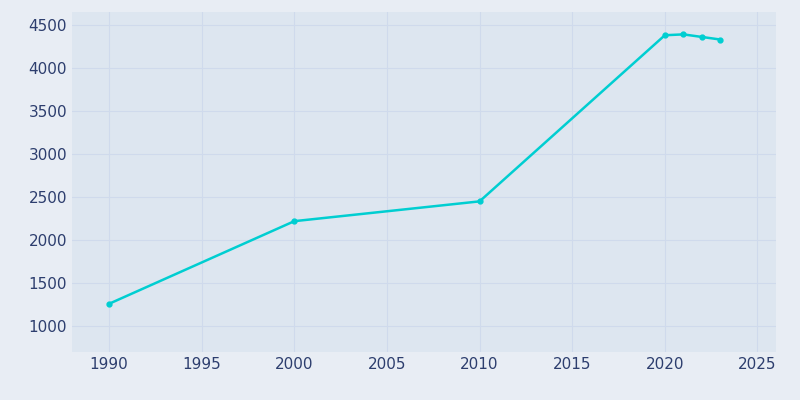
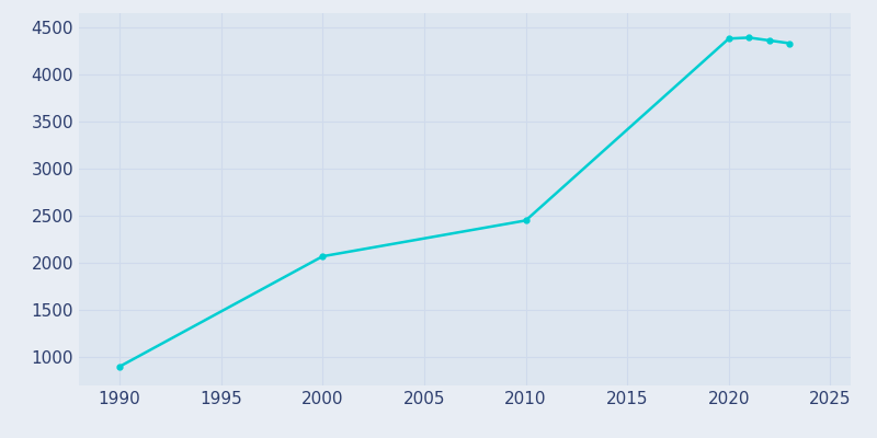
1990: 1260 -> 900
2000: 2220 -> 2070
